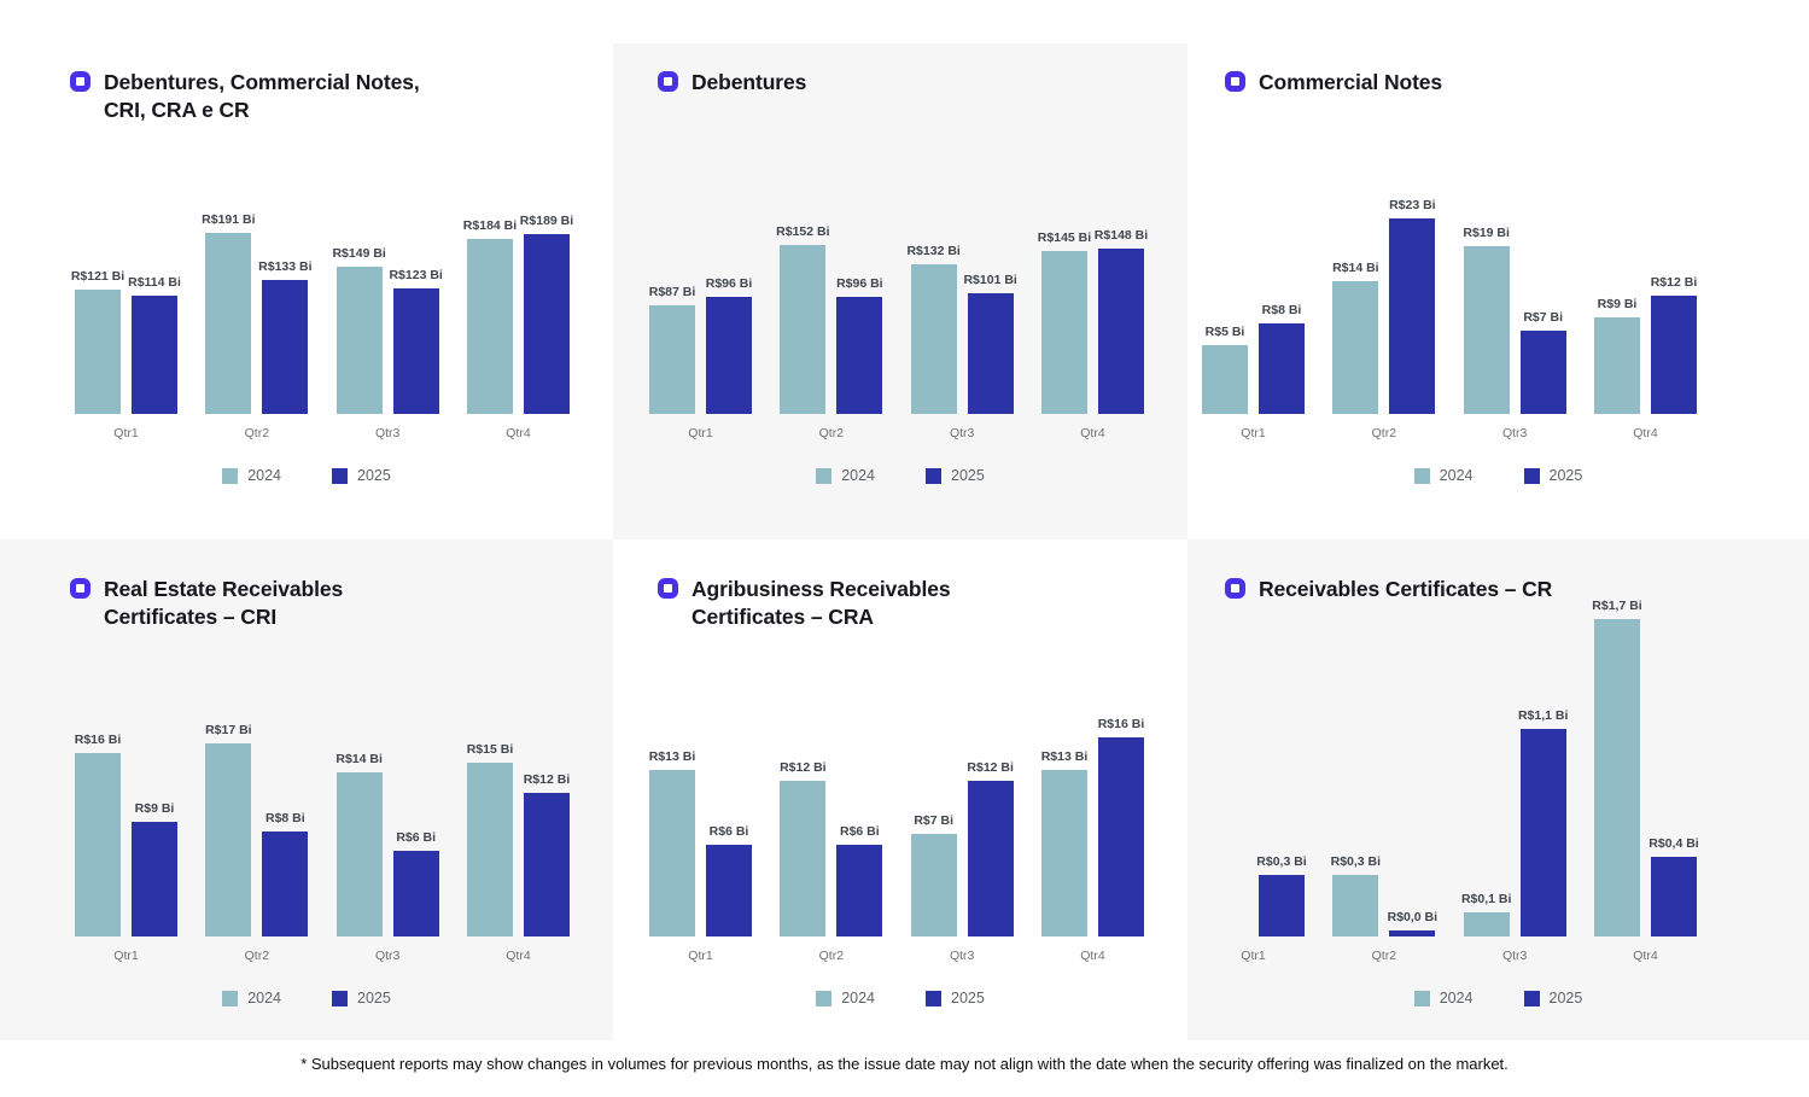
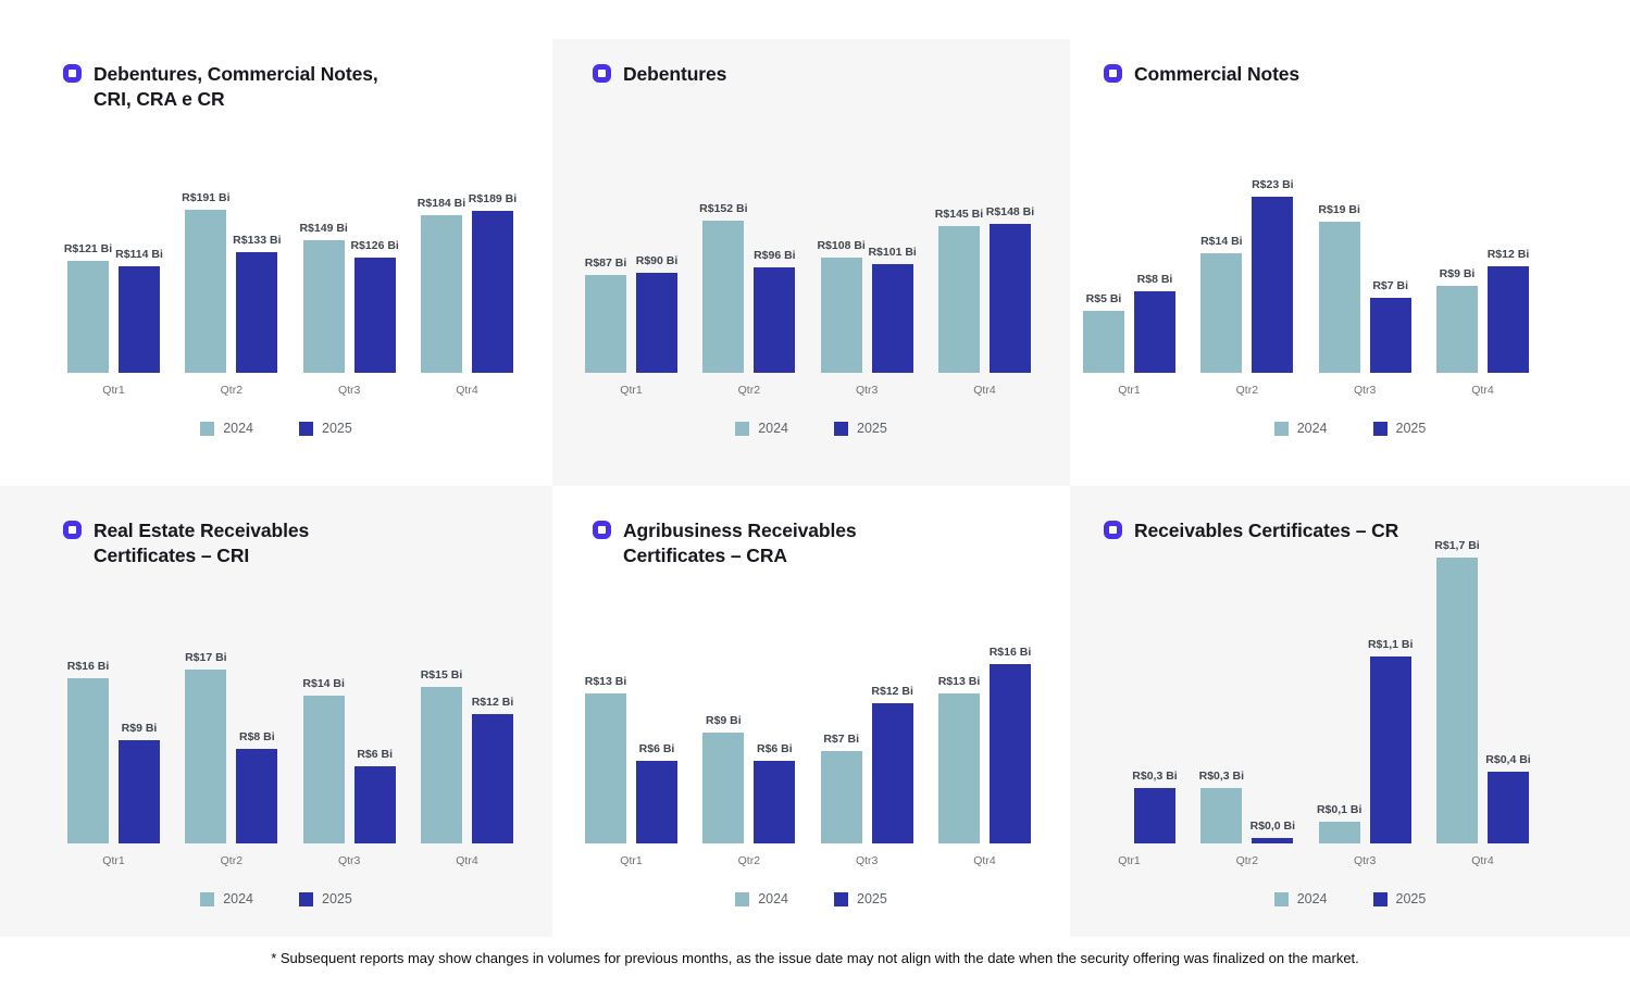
Debentures, Commercial Notes, CRI, CRA e CR/2025/Qtr3: 123 -> 126
Debentures/2025/Qtr1: 96 -> 90
Debentures/2024/Qtr3: 132 -> 108
Agribusiness Receivables Certificates – CRA/2024/Qtr2: 12 -> 9
